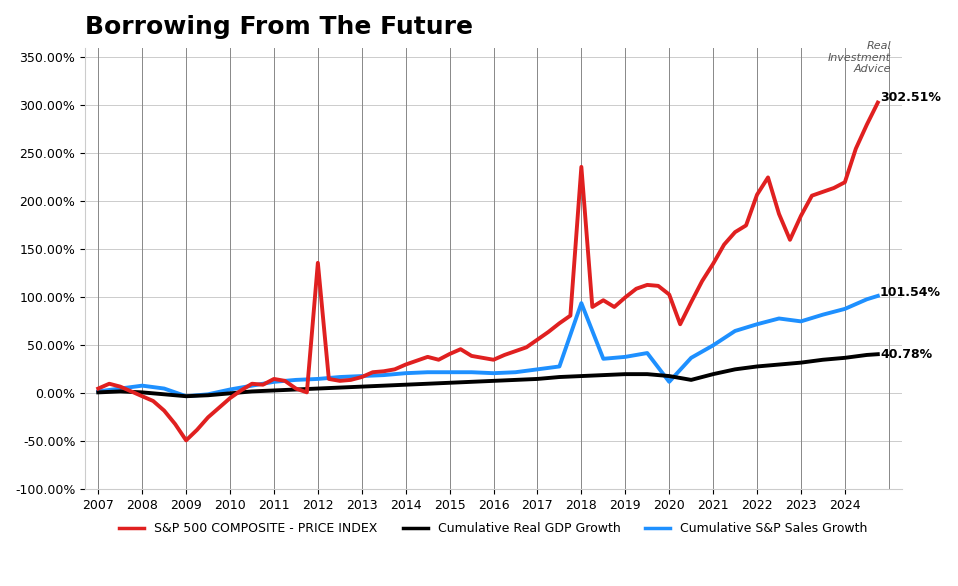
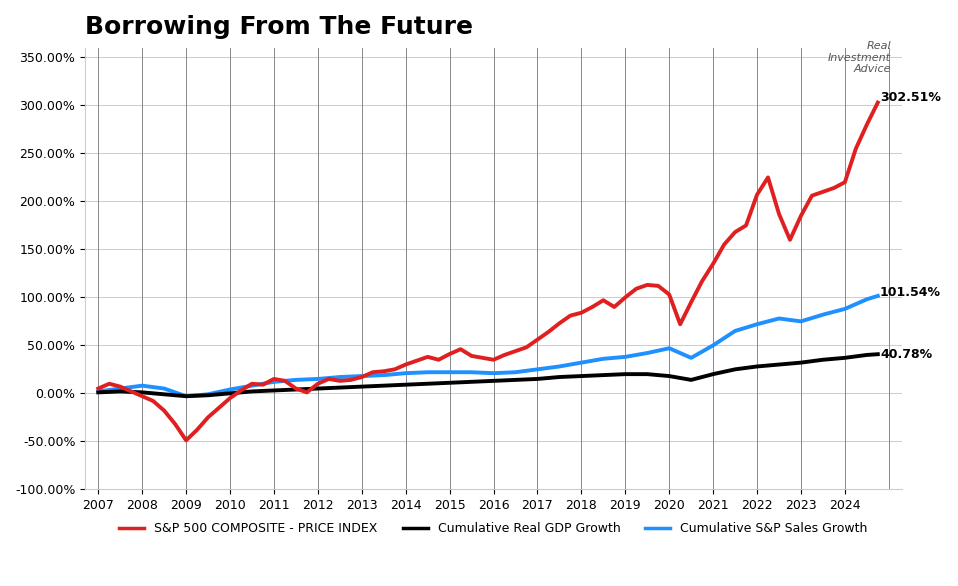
S&P 500 COMPOSITE - PRICE INDEX/2012: 136% -> 10%
S&P 500 COMPOSITE - PRICE INDEX/2018: 236% -> 84%
Cumulative S&P Sales Growth/2018: 94% -> 32%
Cumulative S&P Sales Growth/2020: 12% -> 47%
